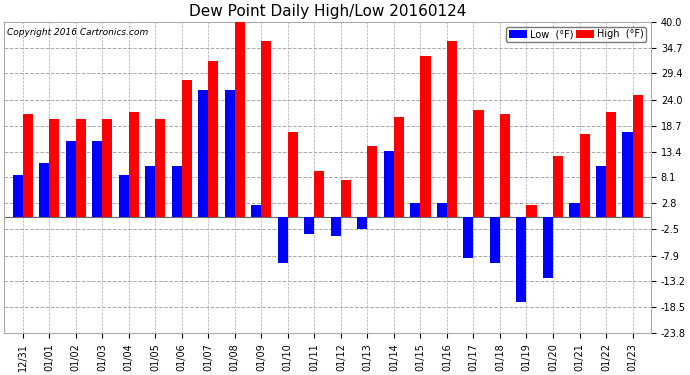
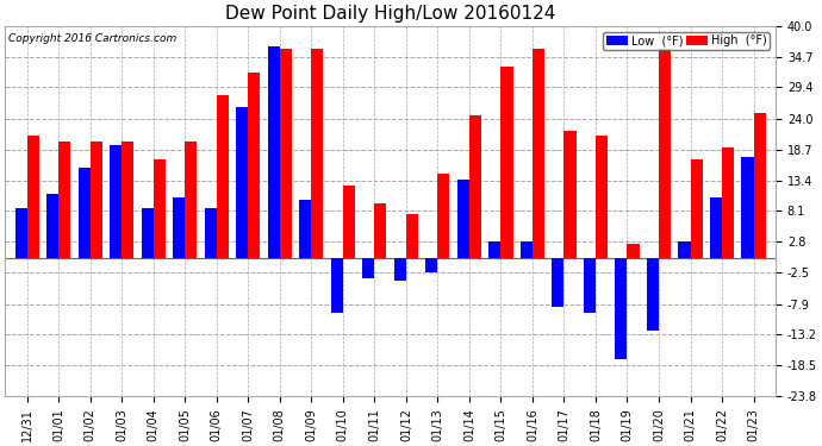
Low (°F)/01/03: 15.5 -> 19.5
High (°F)/01/04: 21.5 -> 17.0
Low (°F)/01/06: 10.5 -> 8.5
Low (°F)/01/08: 26.0 -> 36.5
High (°F)/01/08: 40.0 -> 36.0
Low (°F)/01/09: 2.5 -> 10.0
High (°F)/01/10: 17.5 -> 12.5
High (°F)/01/14: 20.5 -> 24.5
High (°F)/01/20: 12.5 -> 36.0
High (°F)/01/22: 21.5 -> 19.0
